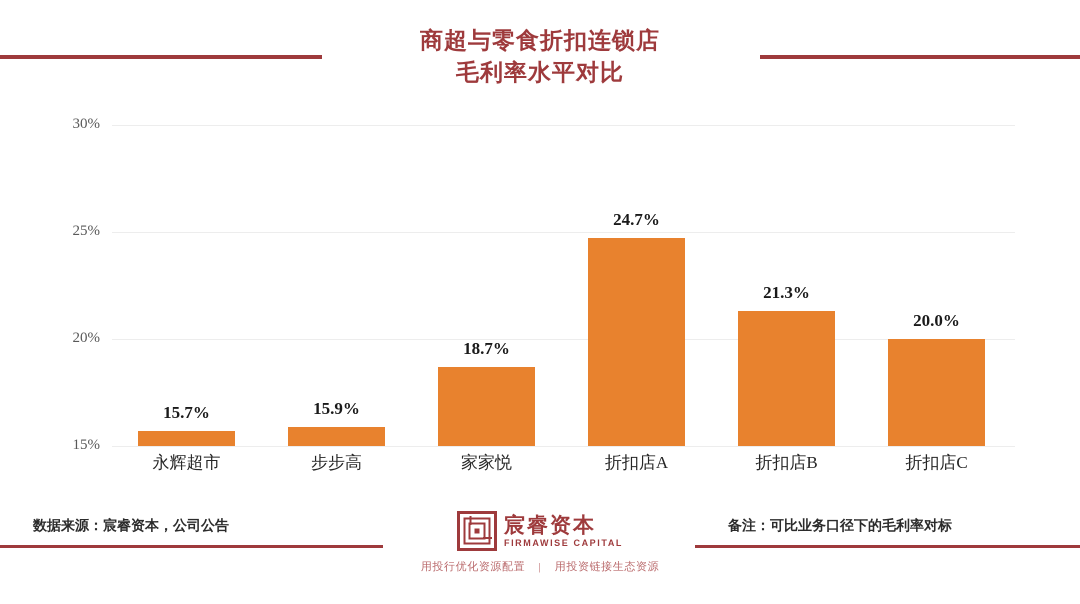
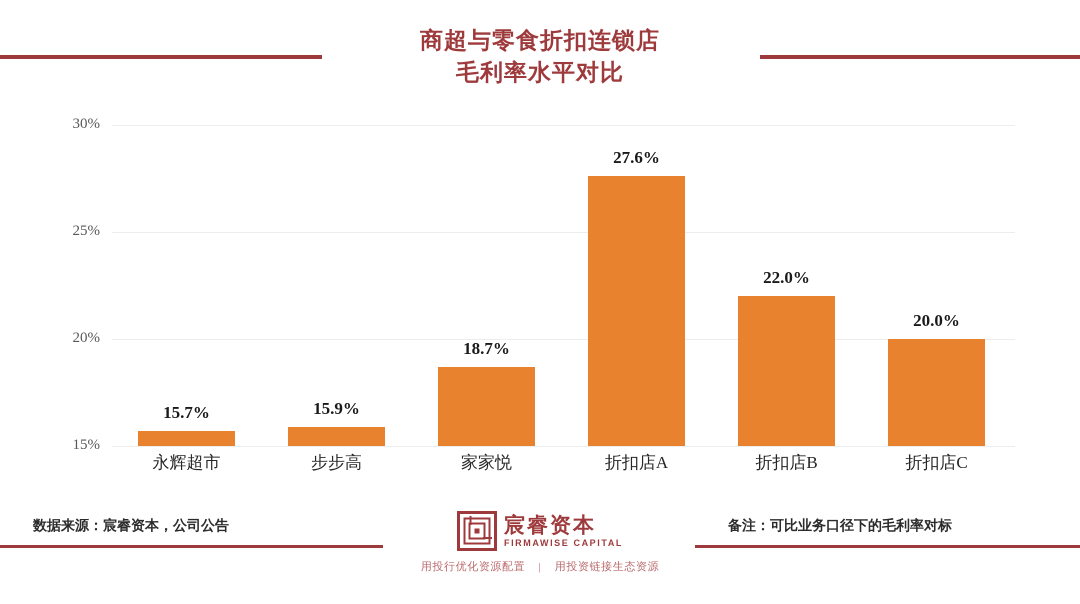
折扣店A: 24.7% -> 27.6%
折扣店B: 21.3% -> 22.0%
